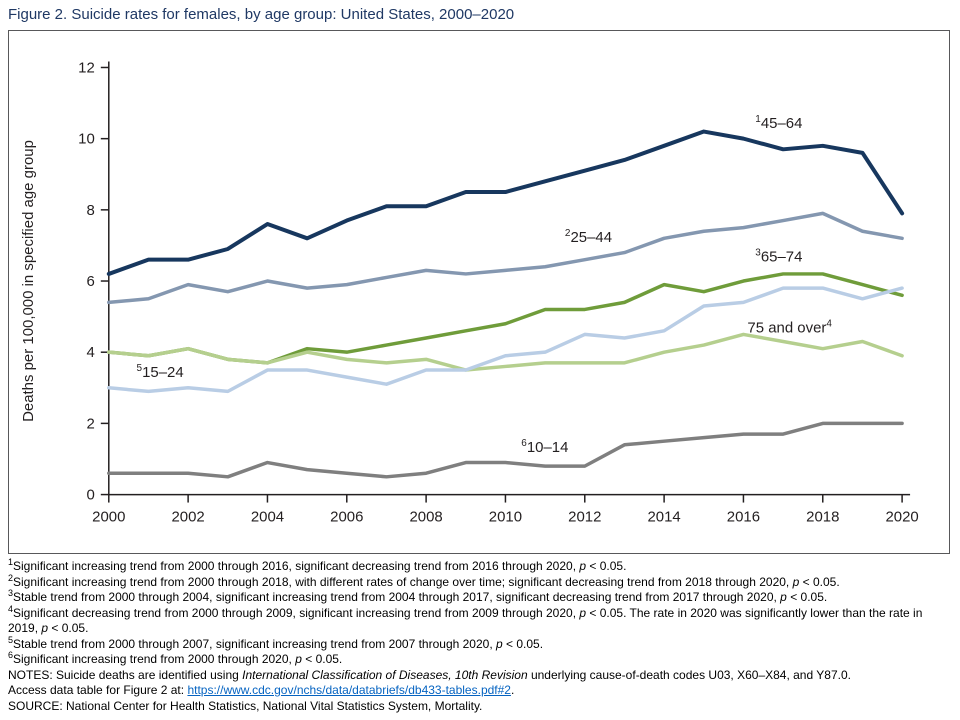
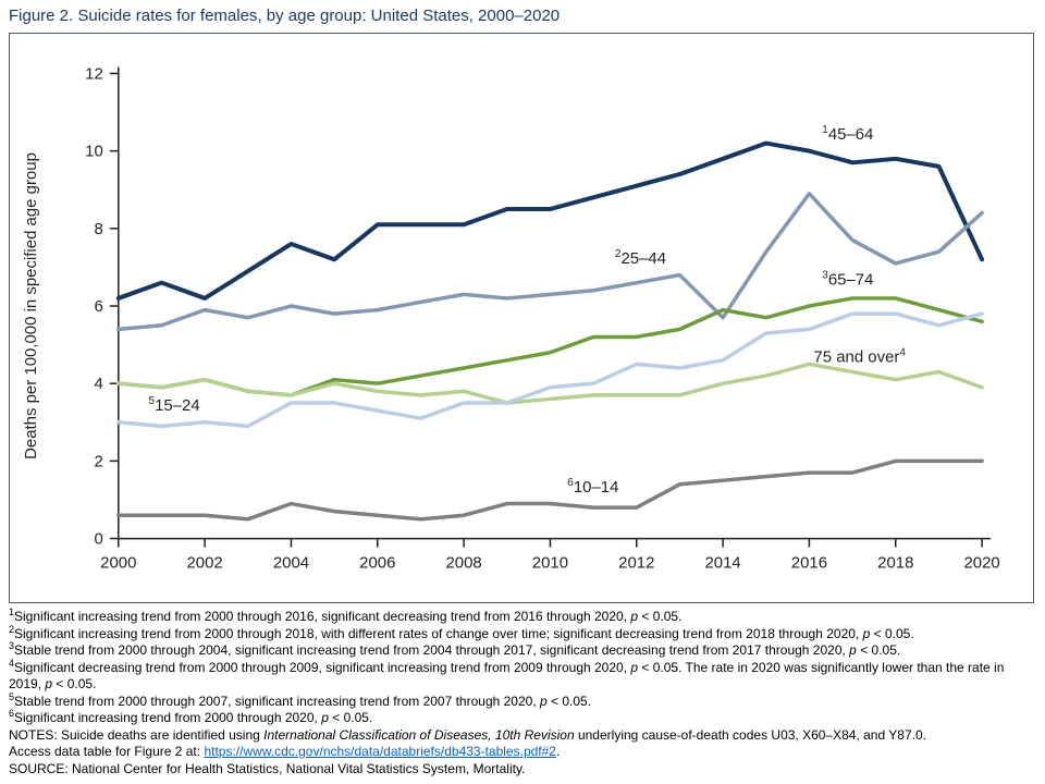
45–64/2002: 6.6 -> 6.2
45–64/2006: 7.7 -> 8.1
25–44/2014: 7.2 -> 5.7
25–44/2016: 7.5 -> 8.9
25–44/2018: 7.9 -> 7.1
45–64/2020: 7.9 -> 7.2
25–44/2020: 7.2 -> 8.4
